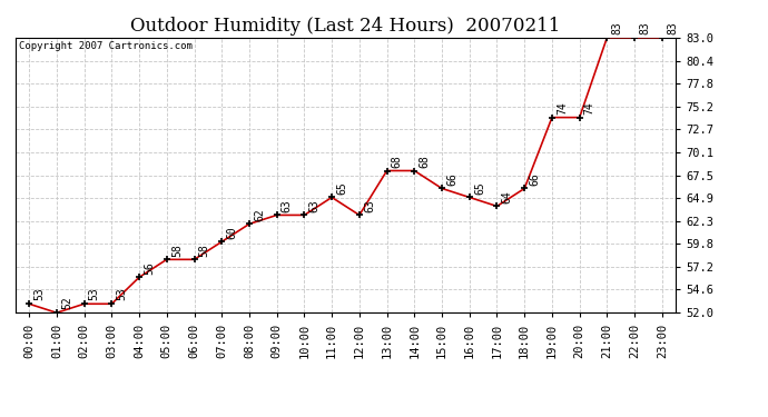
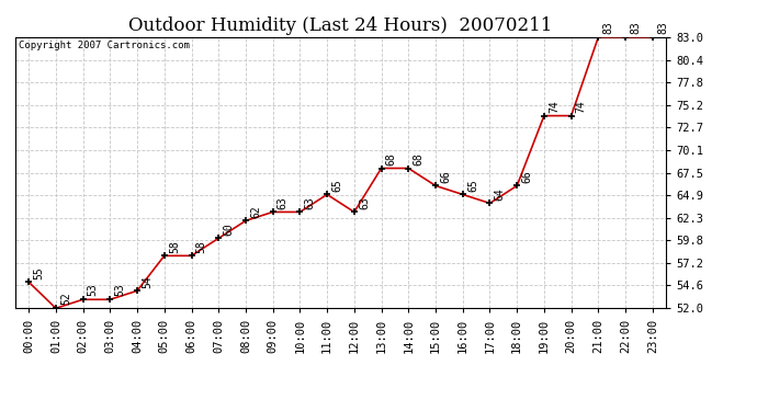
00:00: 53 -> 55
04:00: 56 -> 54
